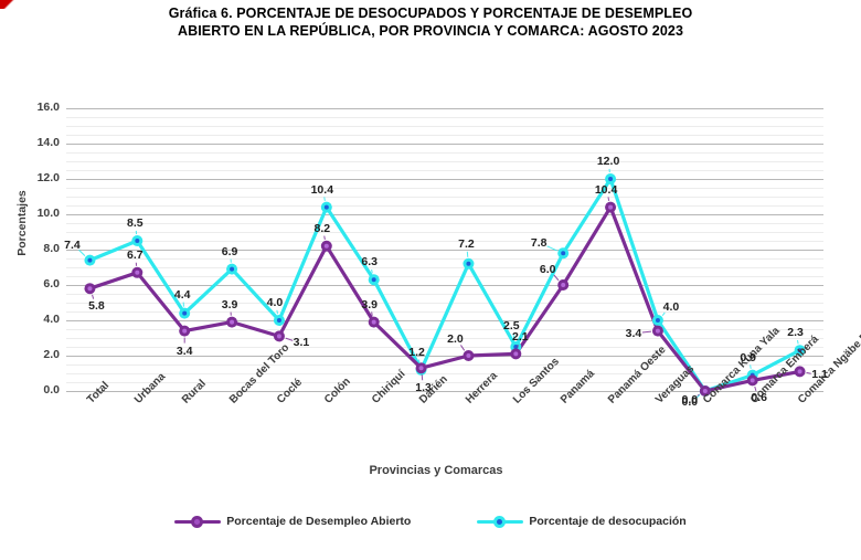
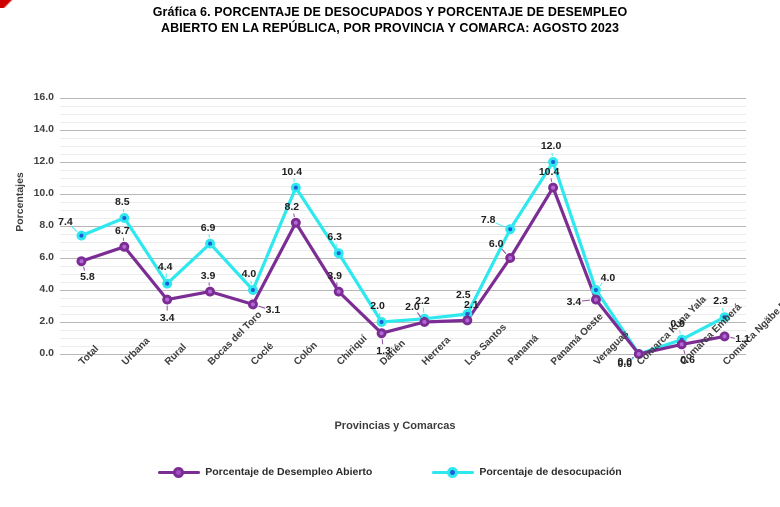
Porcentaje de desocupación/Darién: 1.2 -> 2.0
Porcentaje de desocupación/Herrera: 7.2 -> 2.2
